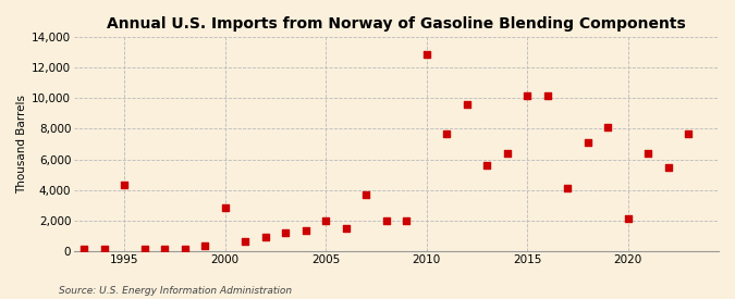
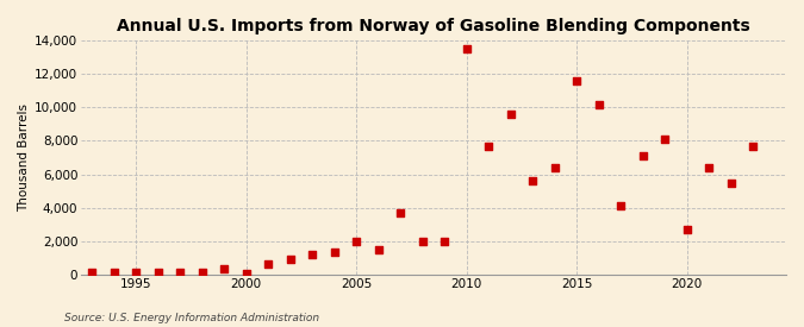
1995: 4,300 -> 100
2000: 2,800 -> 0
2010: 12,900 -> 13,500
2015: 10,200 -> 11,600
2020: 2,100 -> 2,700
